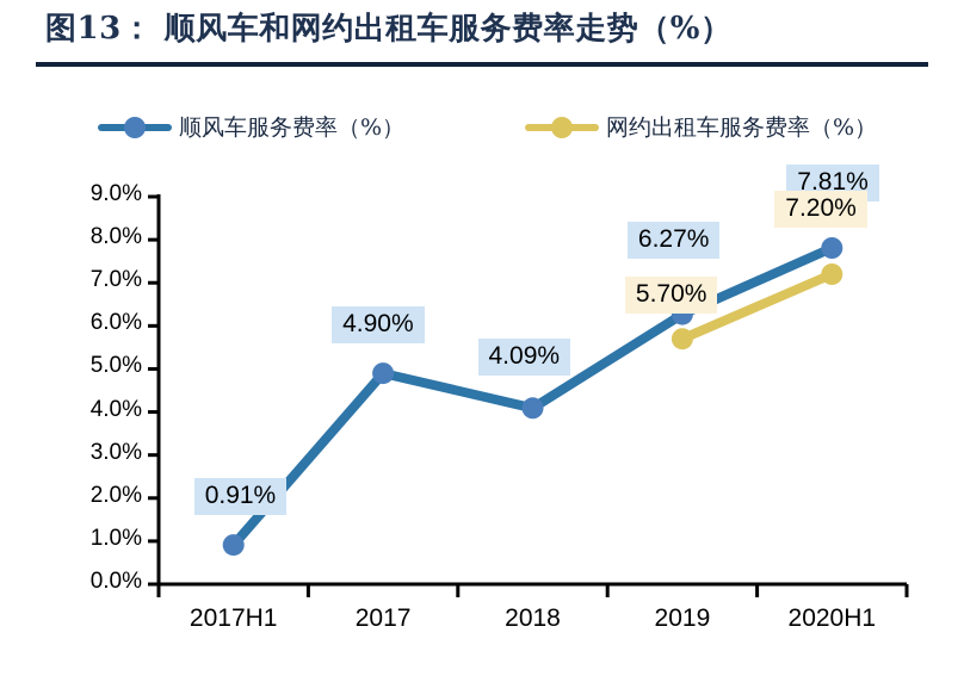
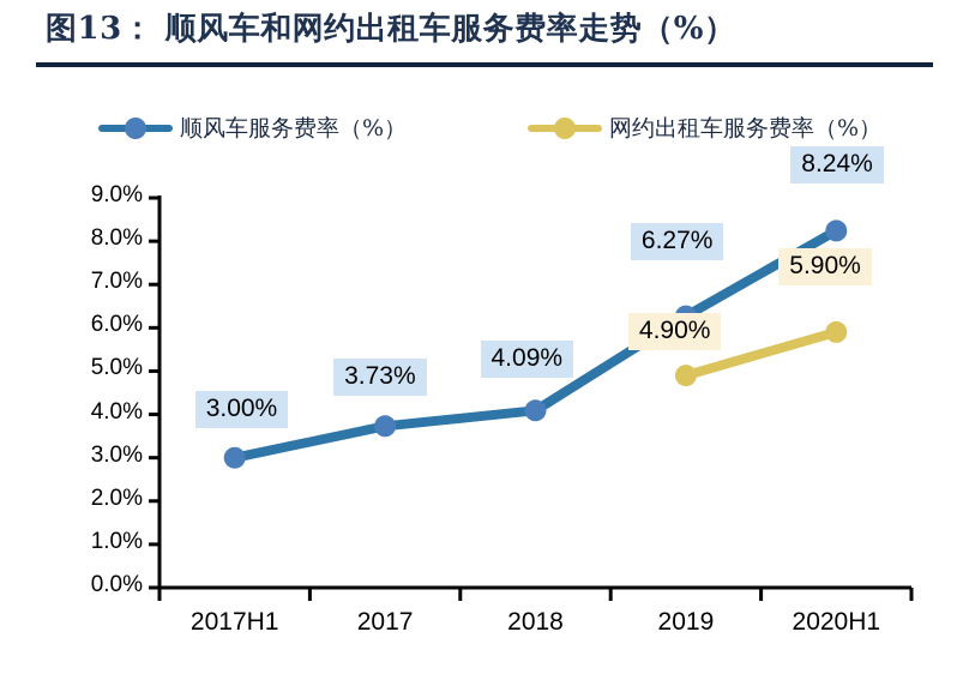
顺风车服务费率（%）/2017H1: 0.91% -> 3.00%
顺风车服务费率（%）/2017: 4.90% -> 3.73%
网约出租车服务费率（%）/2019: 5.70% -> 4.90%
顺风车服务费率（%）/2020H1: 7.81% -> 8.24%
网约出租车服务费率（%）/2020H1: 7.20% -> 5.90%
